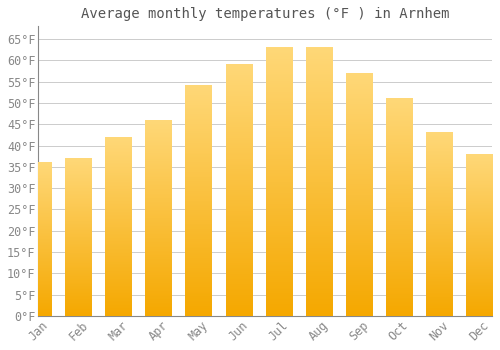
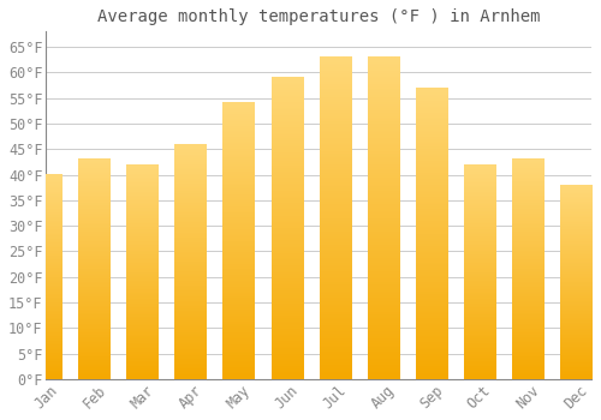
Jan: 36°F -> 40°F
Feb: 37°F -> 43°F
Oct: 51°F -> 42°F
